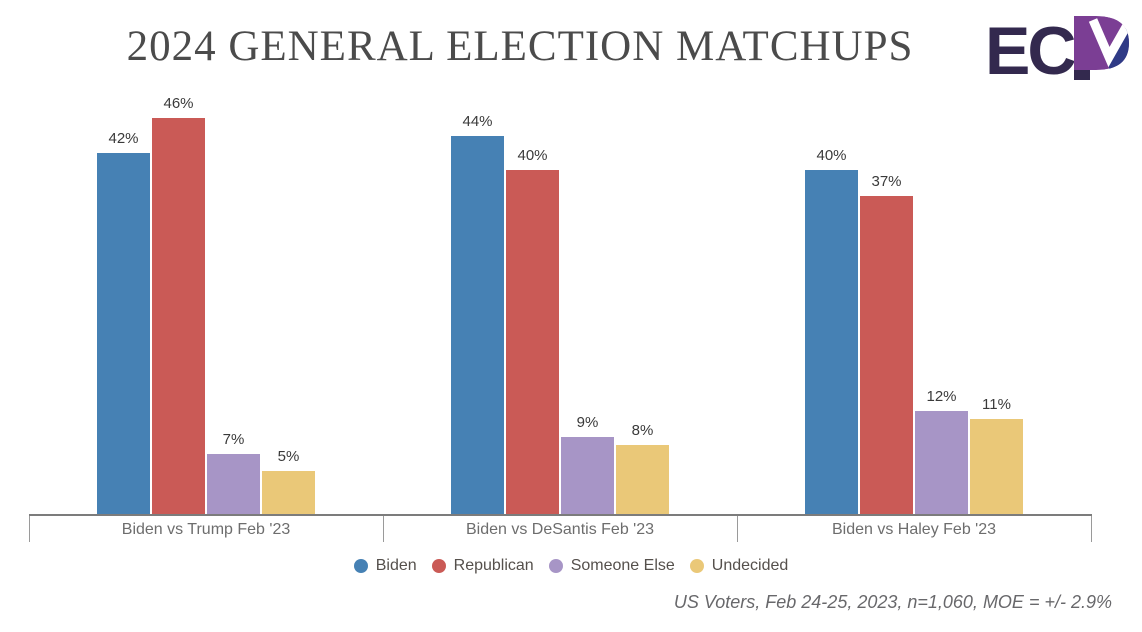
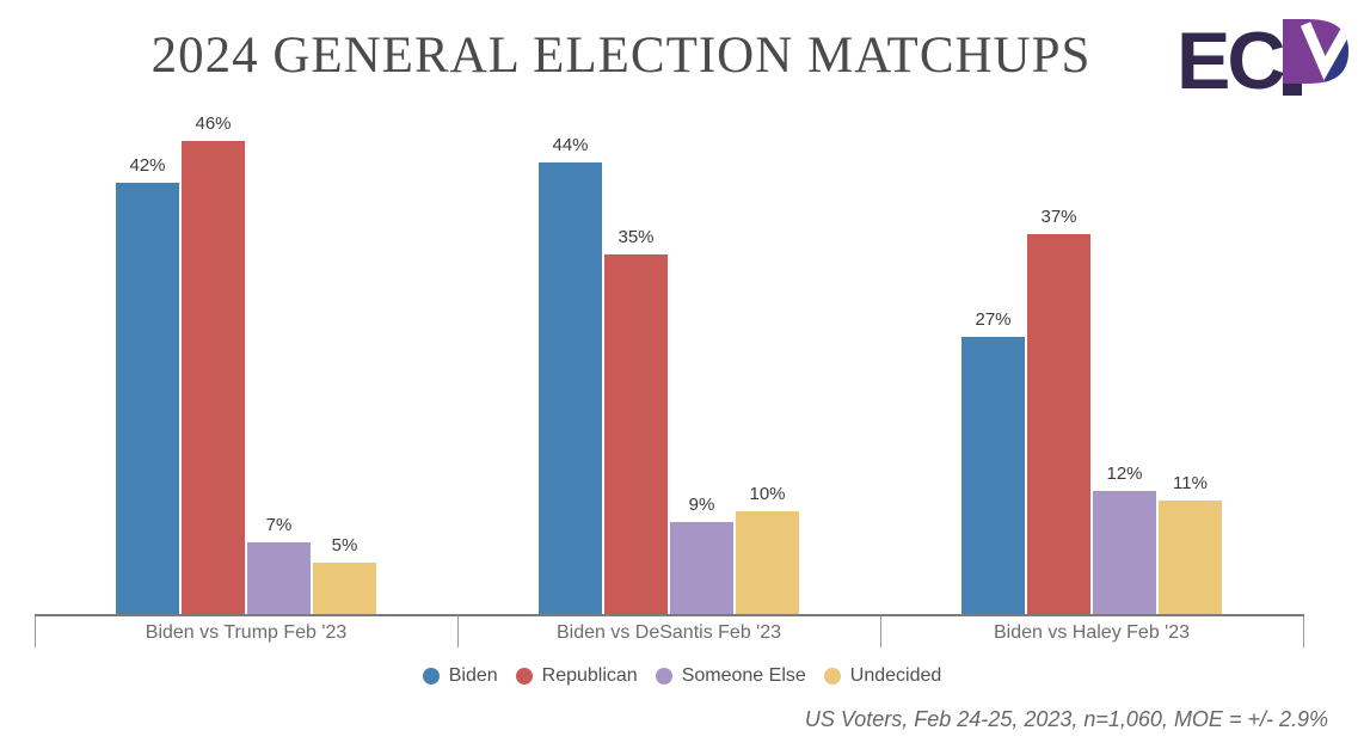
Republican/Biden vs DeSantis Feb '23: 40% -> 35%
Undecided/Biden vs DeSantis Feb '23: 8% -> 10%
Biden/Biden vs Haley Feb '23: 40% -> 27%
